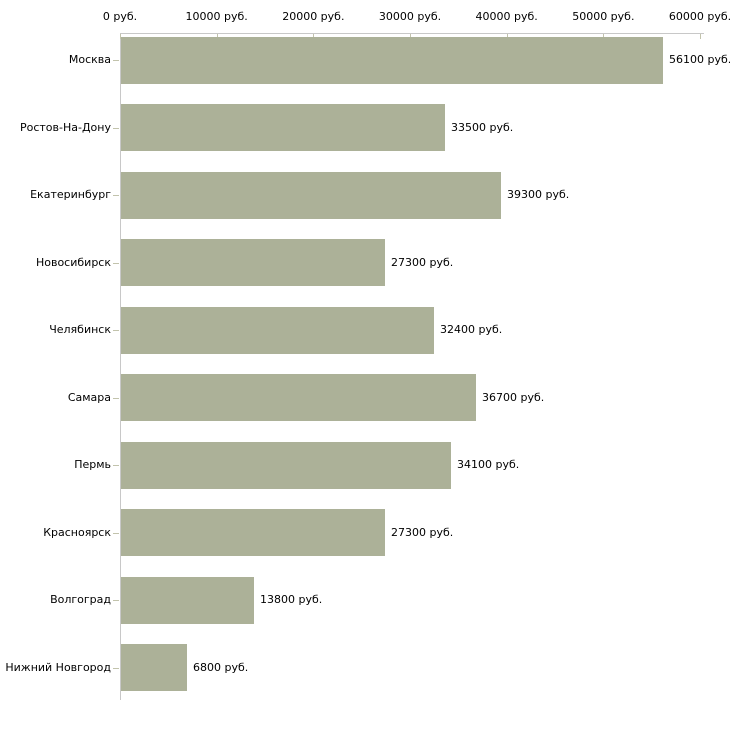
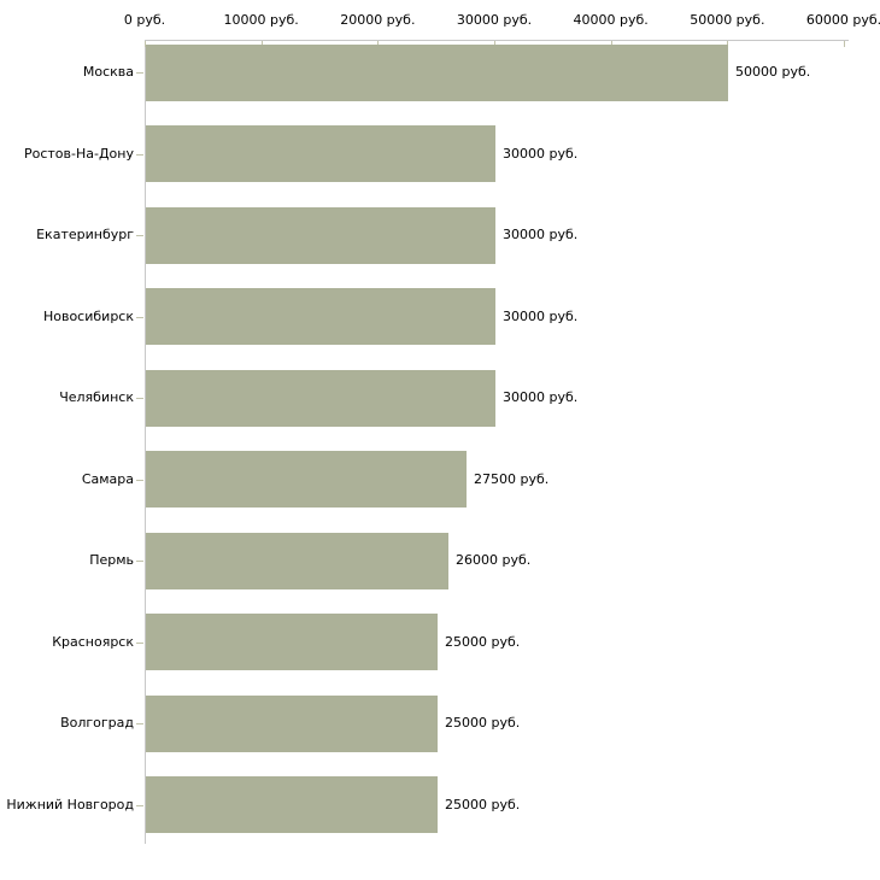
Москва: 56100 -> 50000
Ростов-На-Дону: 33500 -> 30000
Екатеринбург: 39300 -> 30000
Новосибирск: 27300 -> 30000
Челябинск: 32400 -> 30000
Самара: 36700 -> 27500
Пермь: 34100 -> 26000
Красноярск: 27300 -> 25000
Волгоград: 13800 -> 25000
Нижний Новгород: 6800 -> 25000
